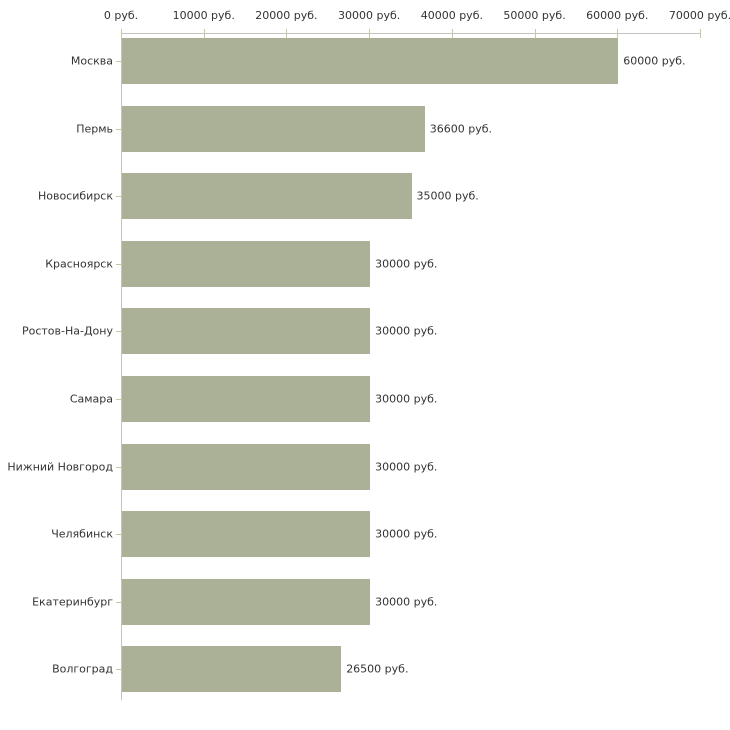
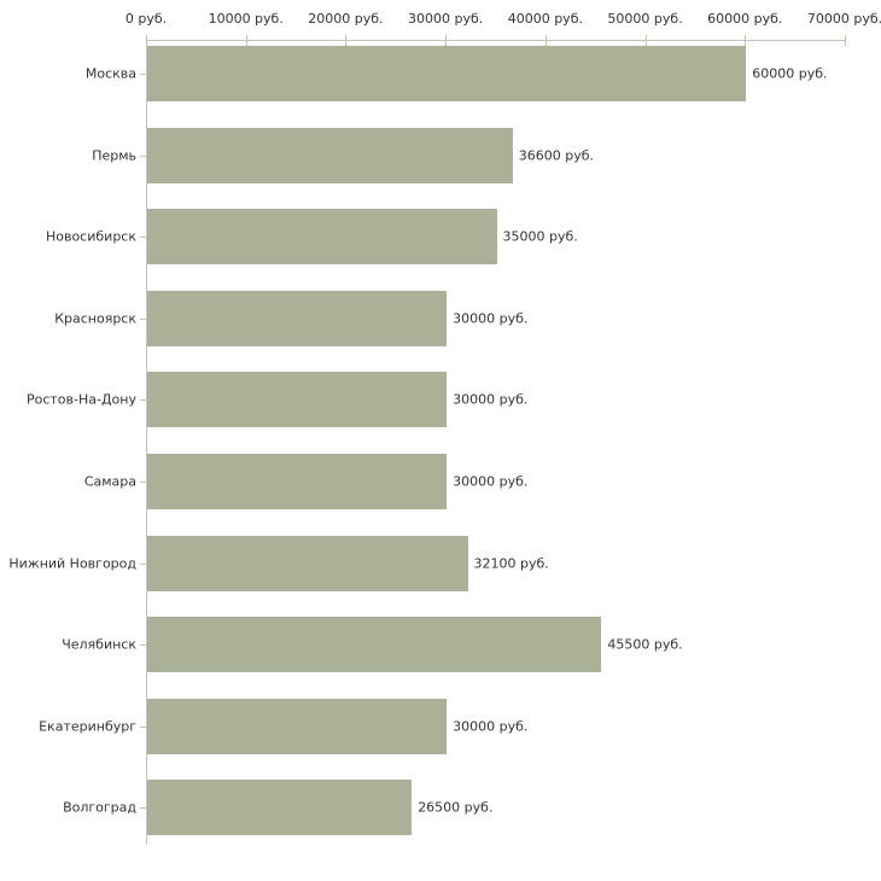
Нижний Новгород: 30000 -> 32100
Челябинск: 30000 -> 45500
